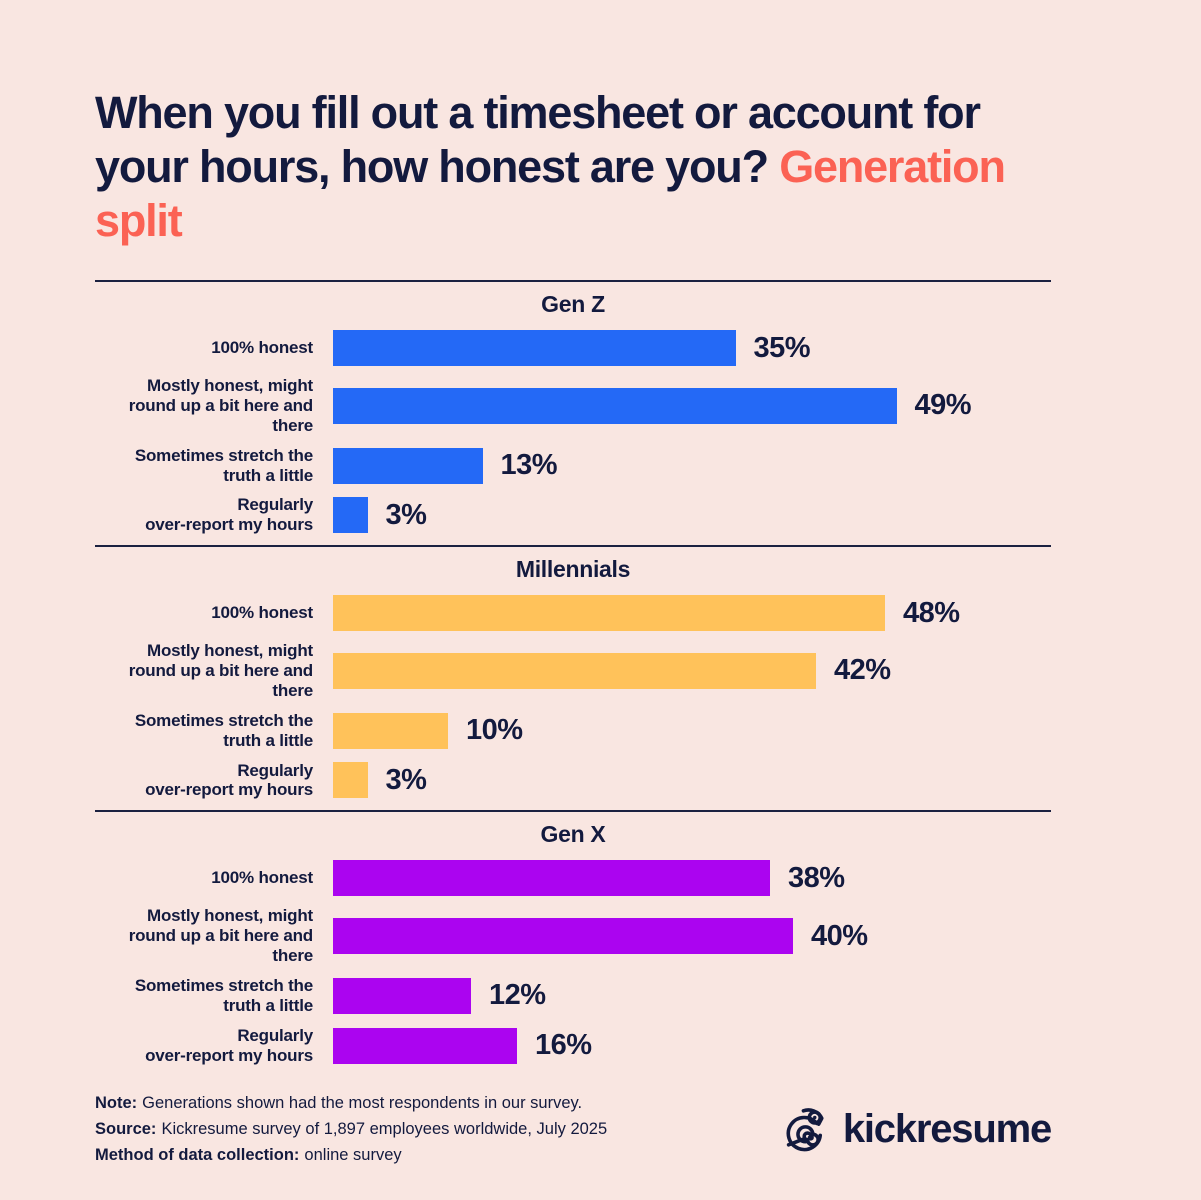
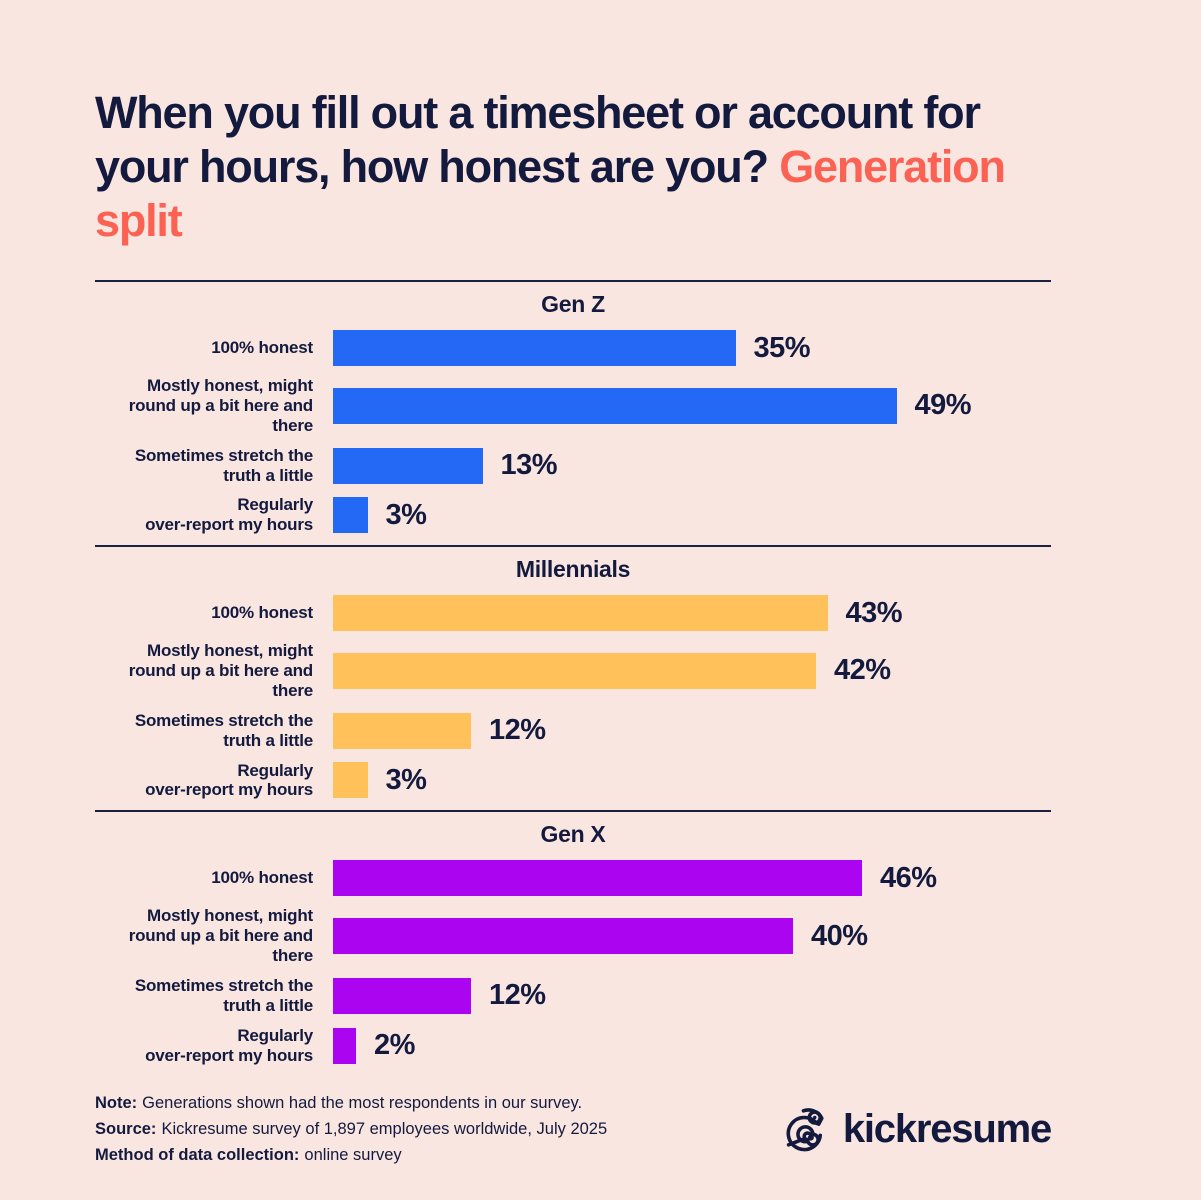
Millennials/100% honest: 48% -> 43%
Millennials/Sometimes stretch the truth a little: 10% -> 12%
Gen X/100% honest: 38% -> 46%
Gen X/Regularly over-report my hours: 16% -> 2%
